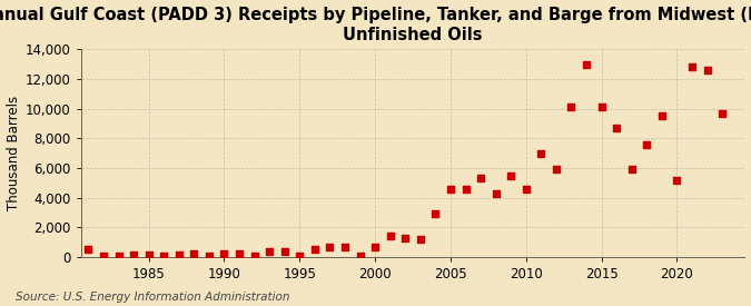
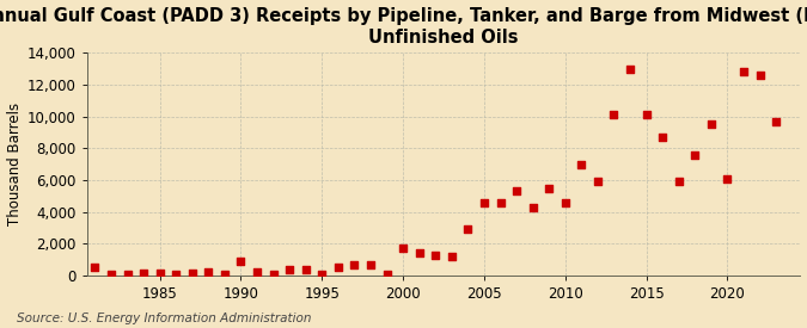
1990: 200 -> 900
2000: 700 -> 1,700
2020: 5,200 -> 6,100
